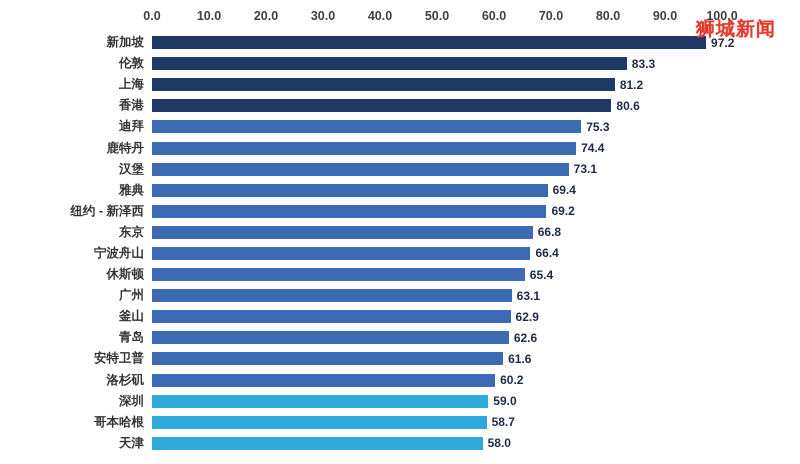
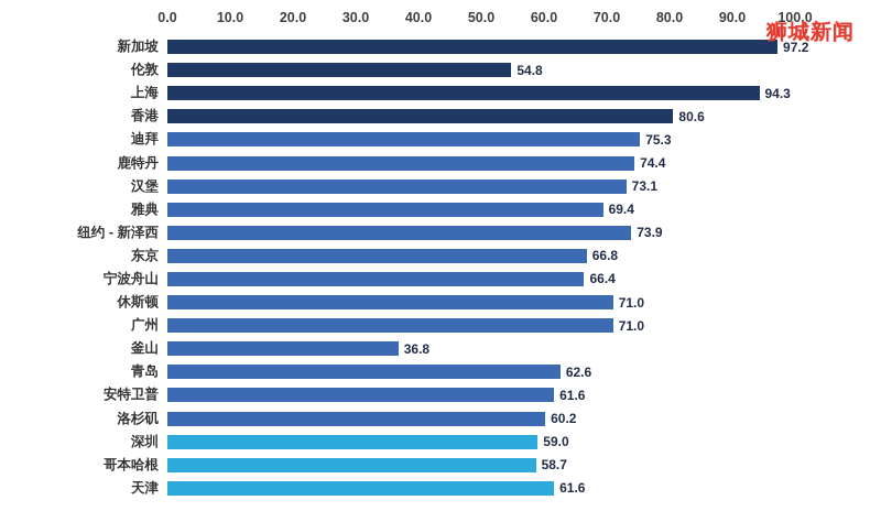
伦敦: 83.3 -> 54.8
上海: 81.2 -> 94.3
纽约 - 新泽西: 69.2 -> 73.9
休斯顿: 65.4 -> 71.0
广州: 63.1 -> 71.0
釜山: 62.9 -> 36.8
天津: 58.0 -> 61.6
